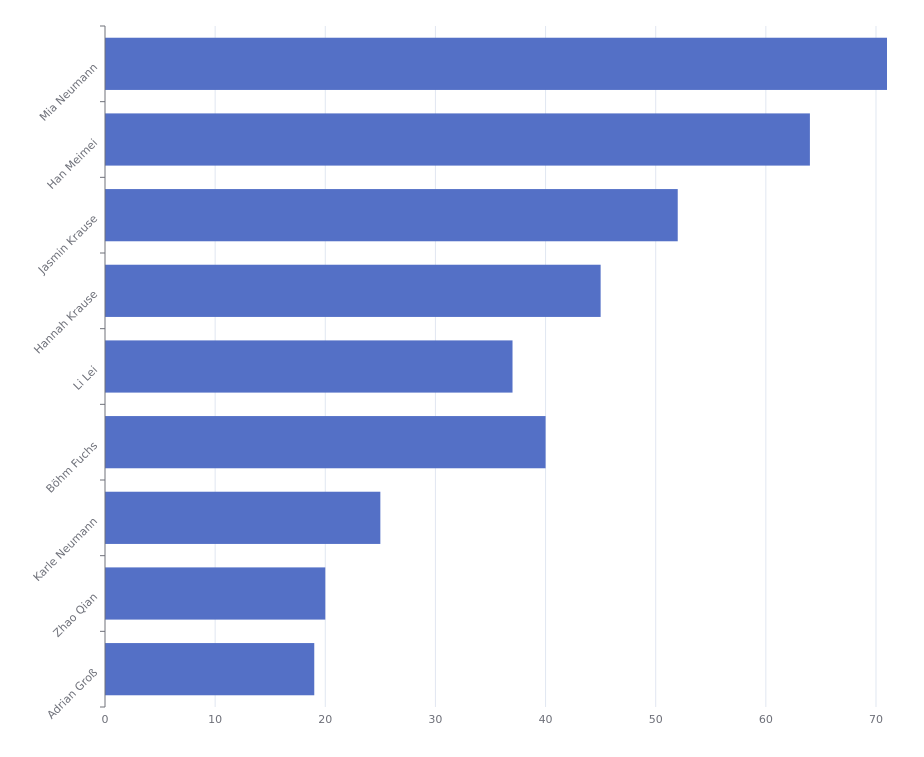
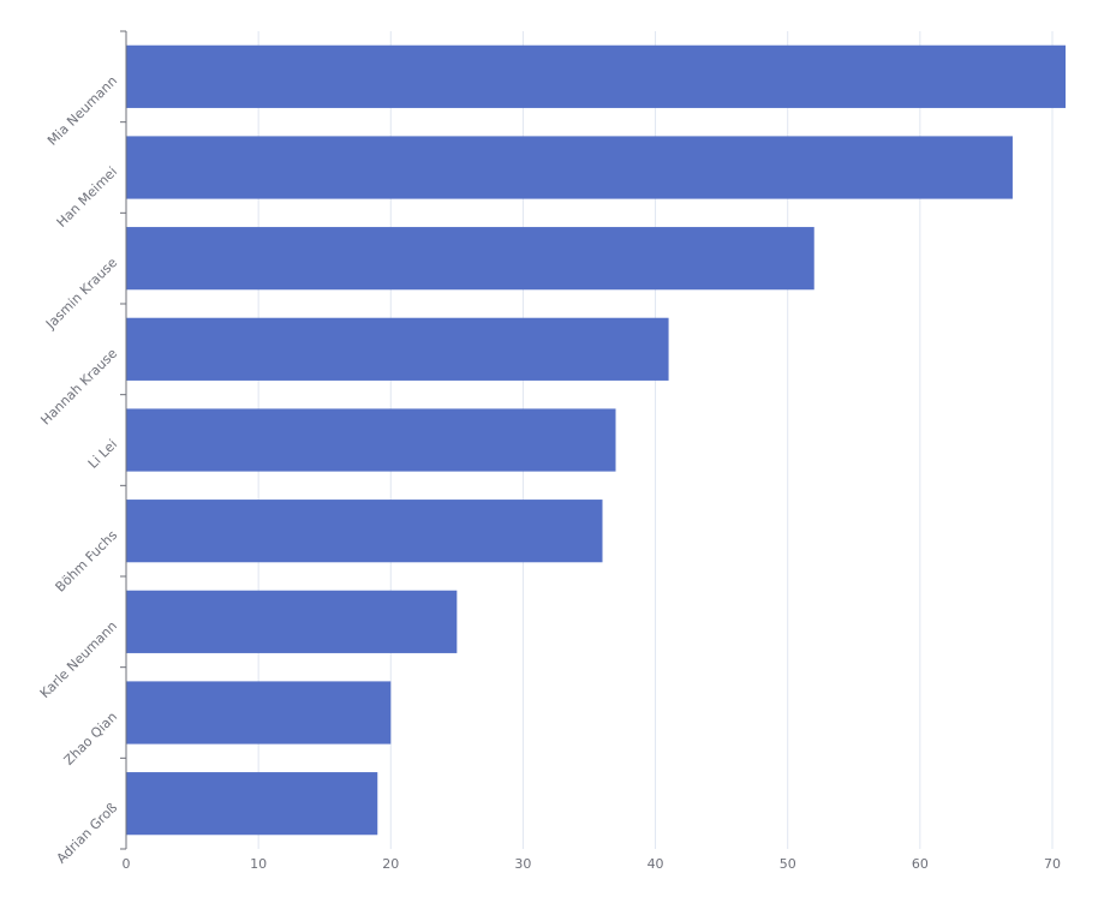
Han Meimei: 64 -> 67
Hannah Krause: 45 -> 41
Böhm Fuchs: 40 -> 36
